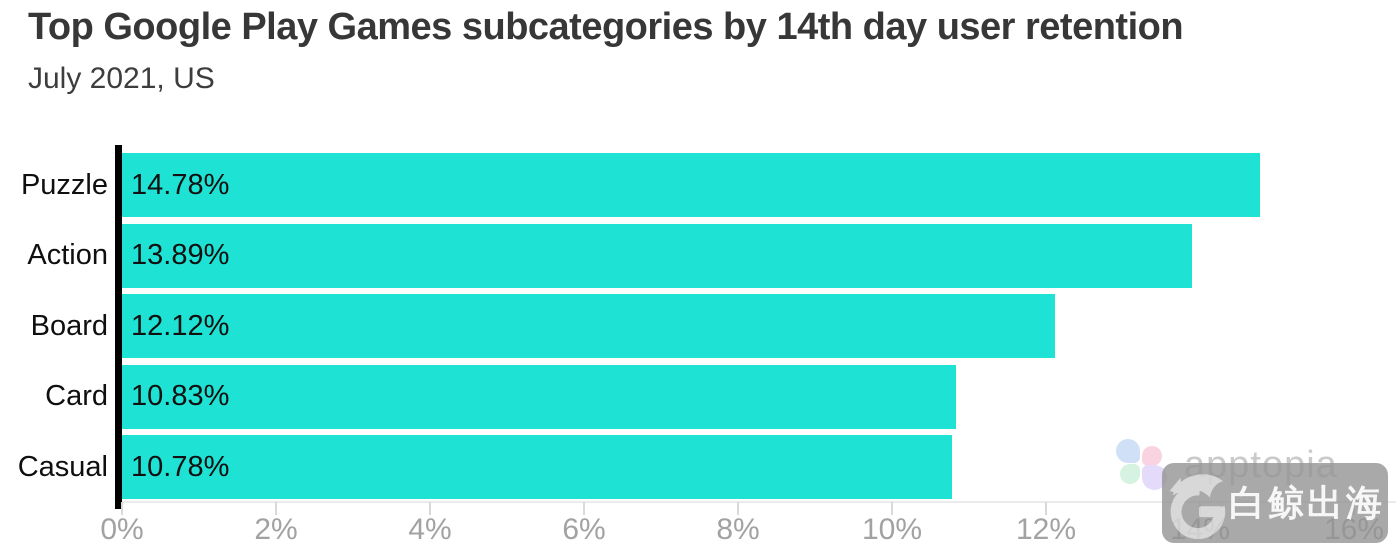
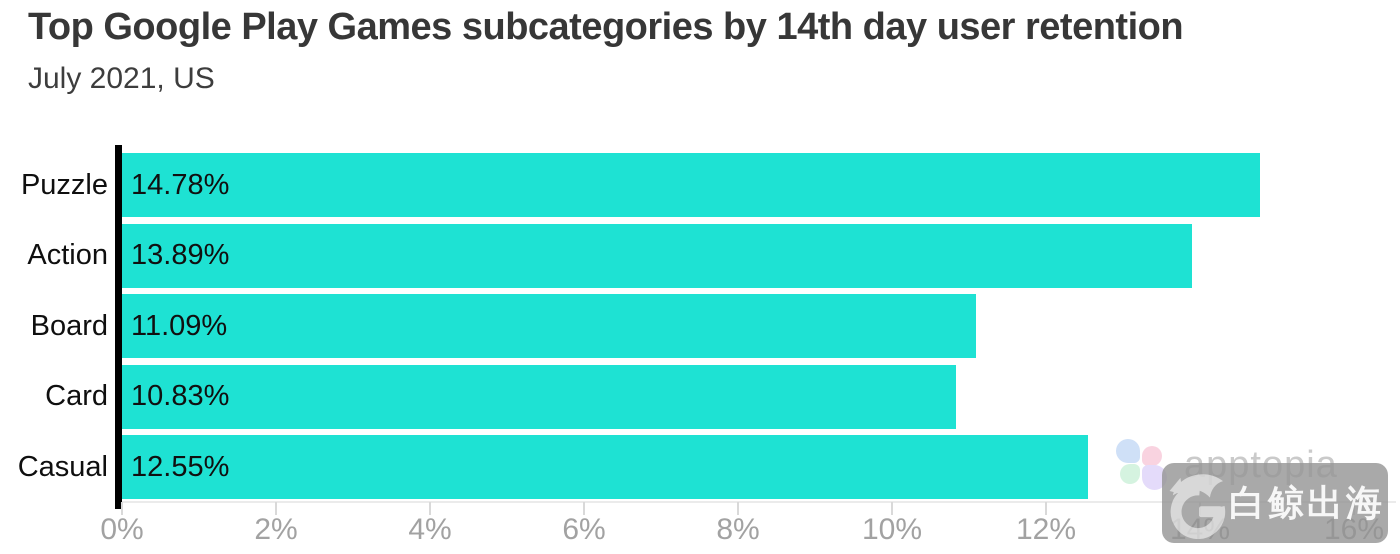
Board: 12.12% -> 11.09%
Casual: 10.78% -> 12.55%
